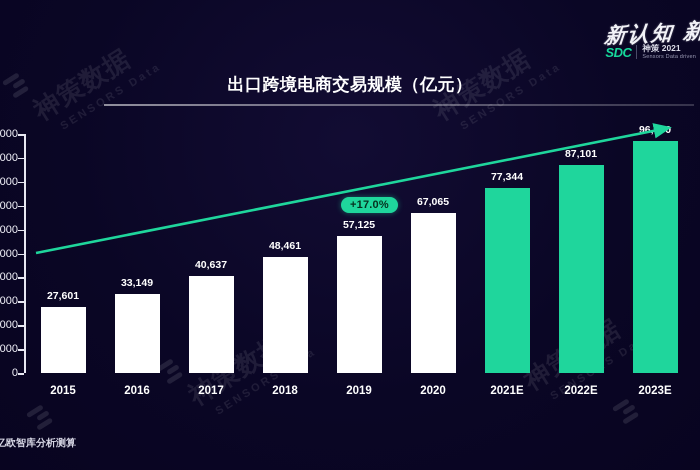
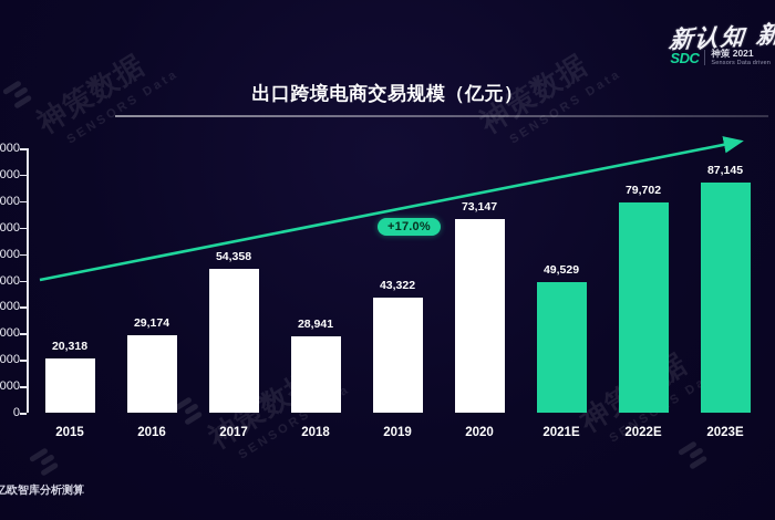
2015: 27,601 -> 20,318
2016: 33,149 -> 29,174
2017: 40,637 -> 54,358
2018: 48,461 -> 28,941
2019: 57,125 -> 43,322
2020: 67,065 -> 73,147
2021E: 77,344 -> 49,529
2022E: 87,101 -> 79,702
2023E: 96,870 -> 87,145
